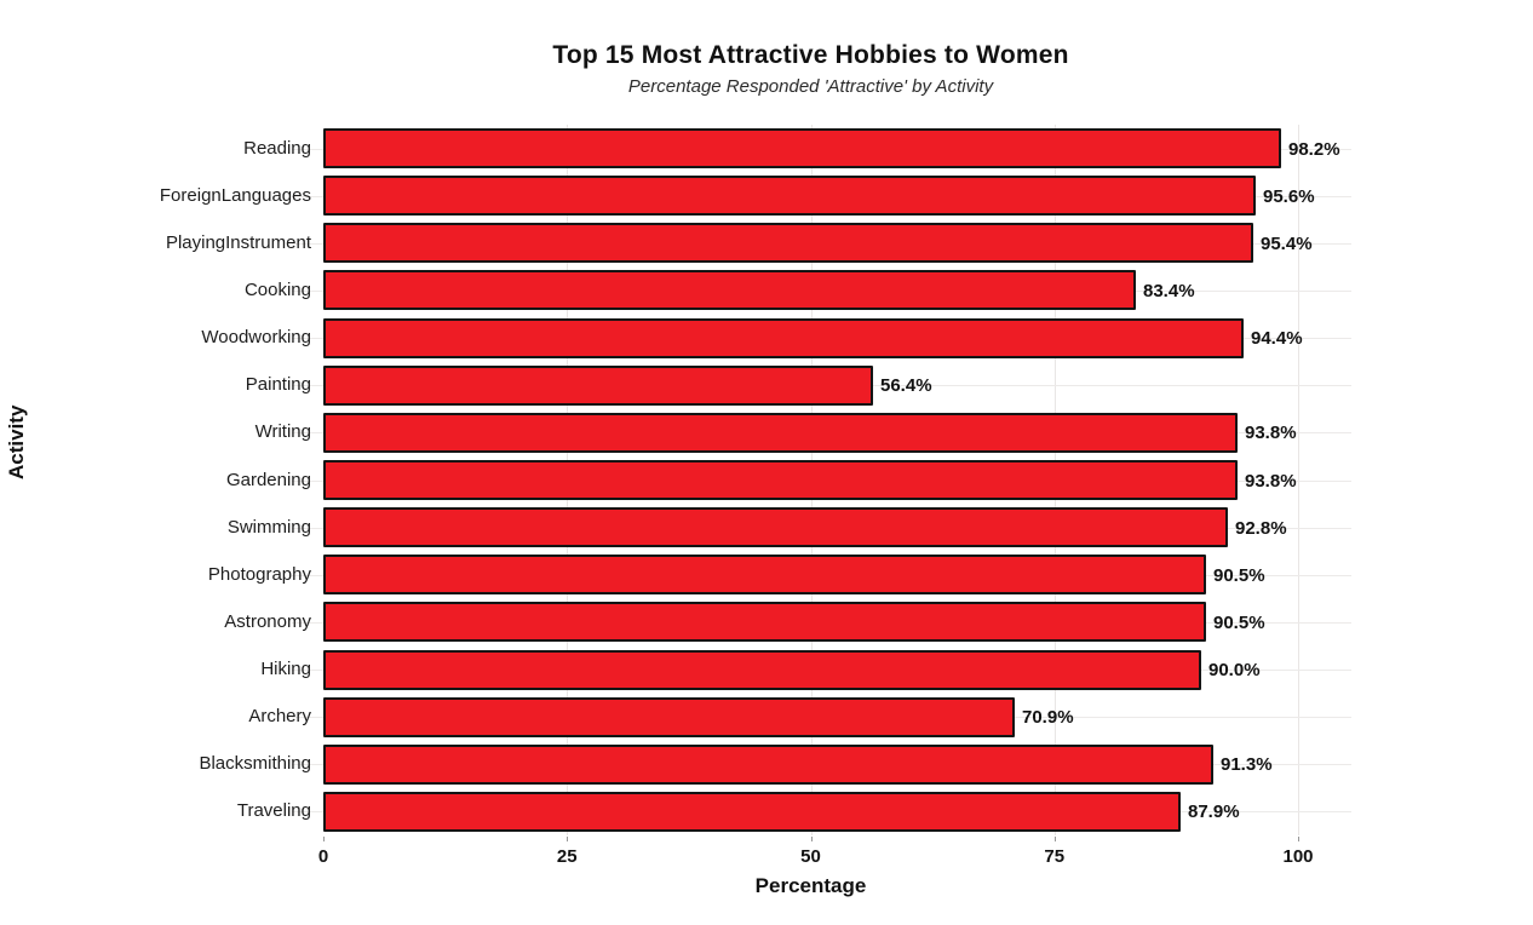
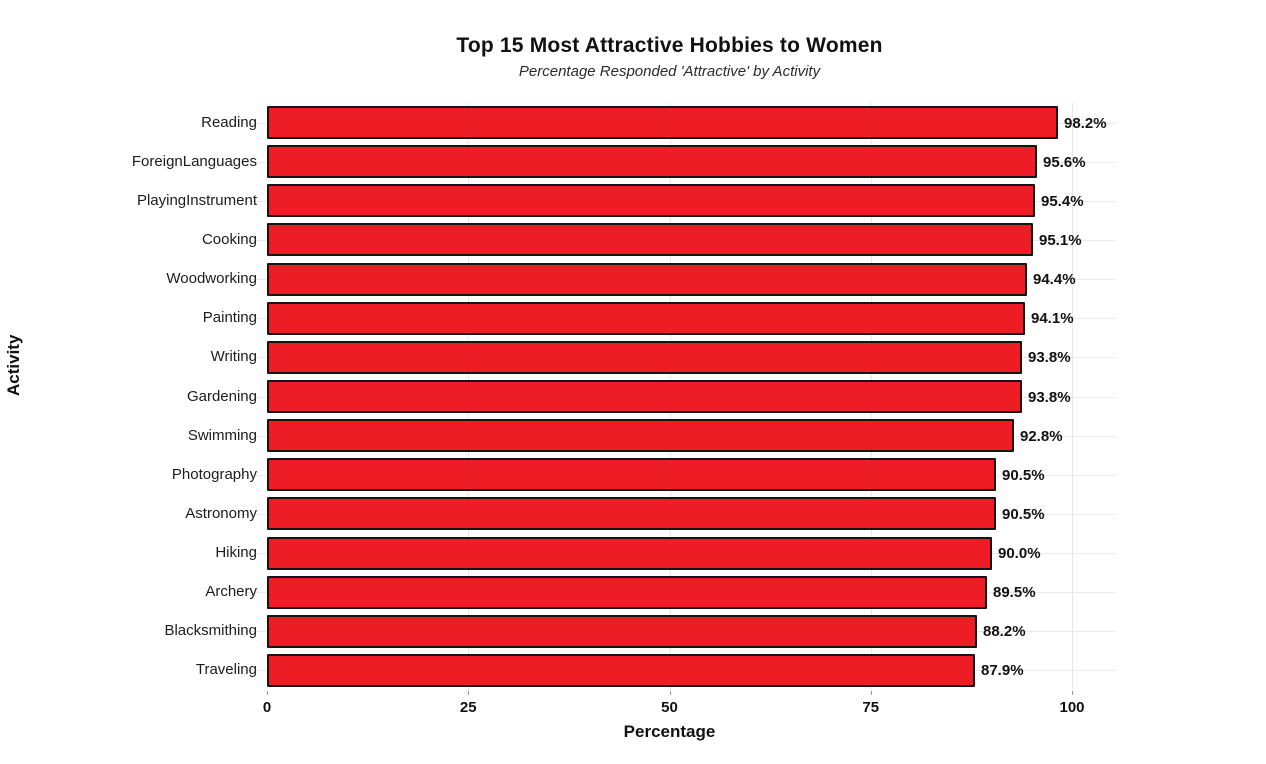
Cooking: 83.4% -> 95.1%
Painting: 56.4% -> 94.1%
Archery: 70.9% -> 89.5%
Blacksmithing: 91.3% -> 88.2%
